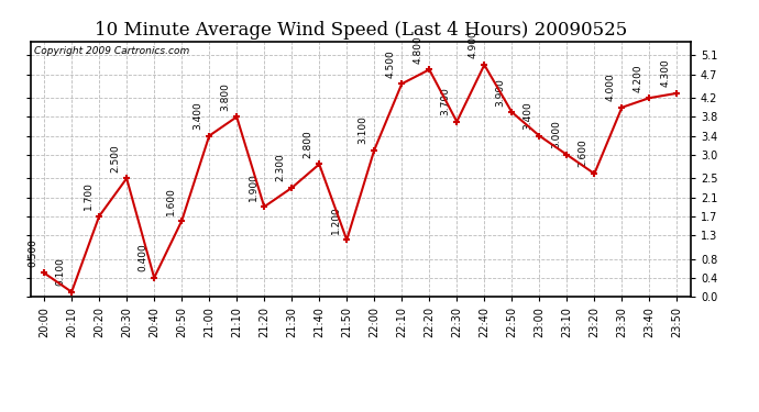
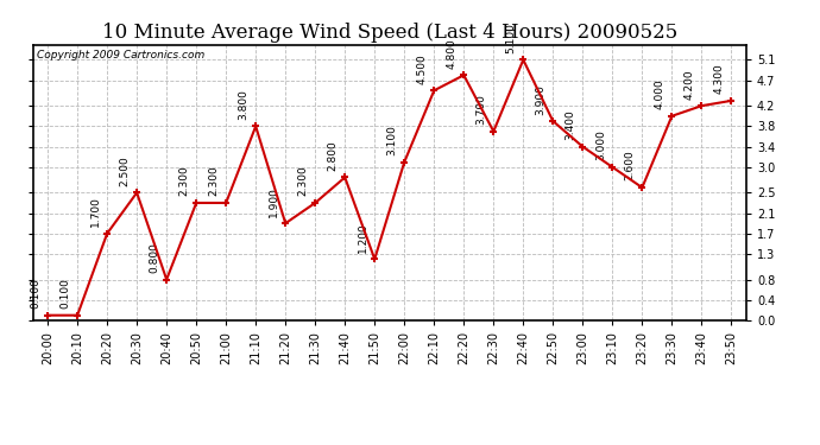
20:00: 0.500 -> 0.100
20:40: 0.400 -> 0.800
20:50: 1.600 -> 2.300
21:00: 3.400 -> 2.300
22:40: 4.9 -> 5.1
